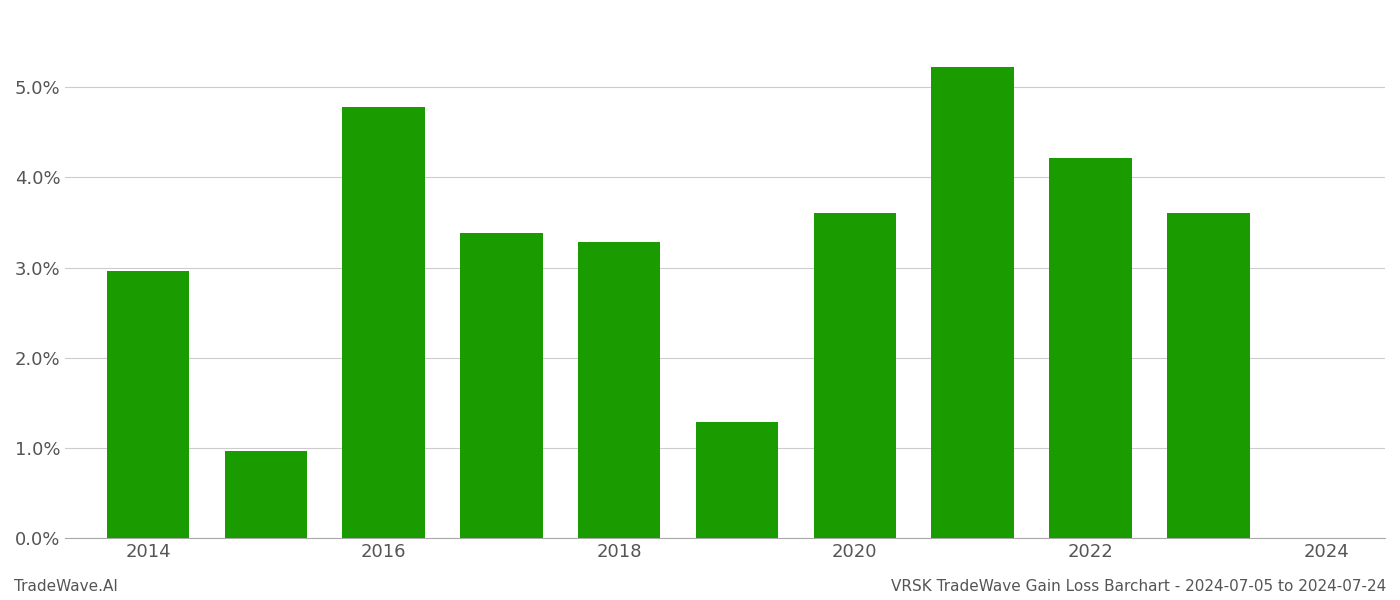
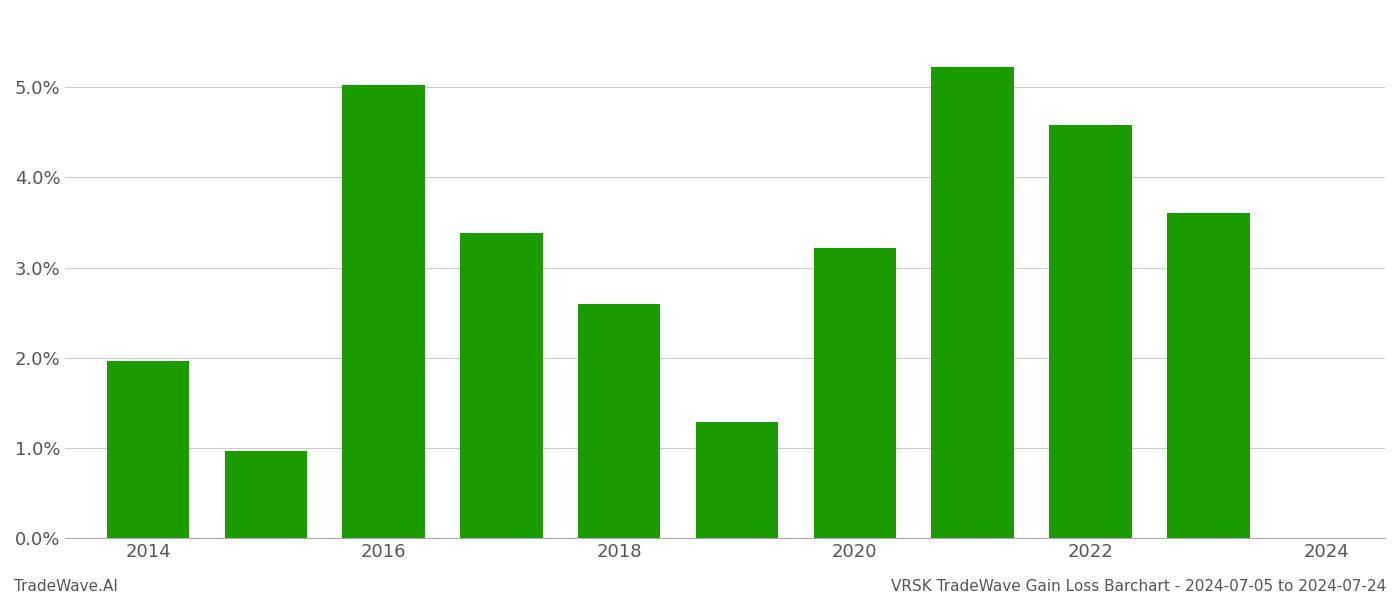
2014: 2.96% -> 1.96%
2016: 4.78% -> 5.02%
2018: 3.28% -> 2.60%
2020: 3.60% -> 3.22%
2022: 4.21% -> 4.58%
